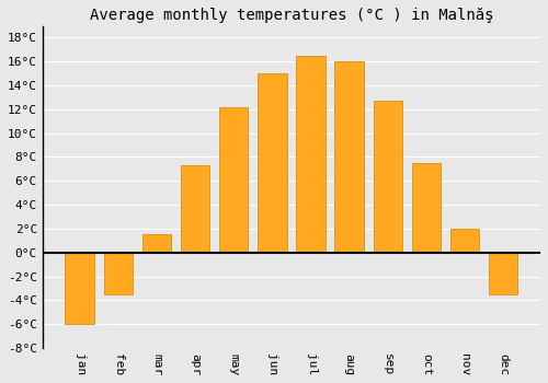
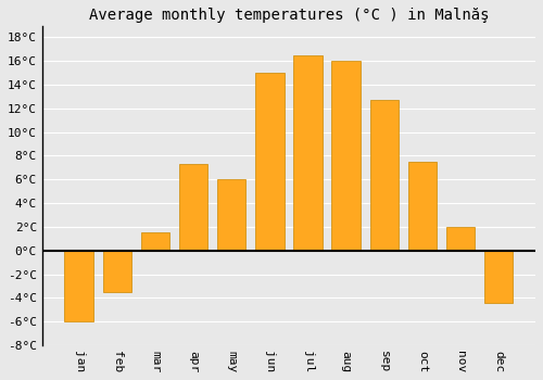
may: 12.2°C -> 6.0°C
dec: -3.5°C -> -4.4°C
